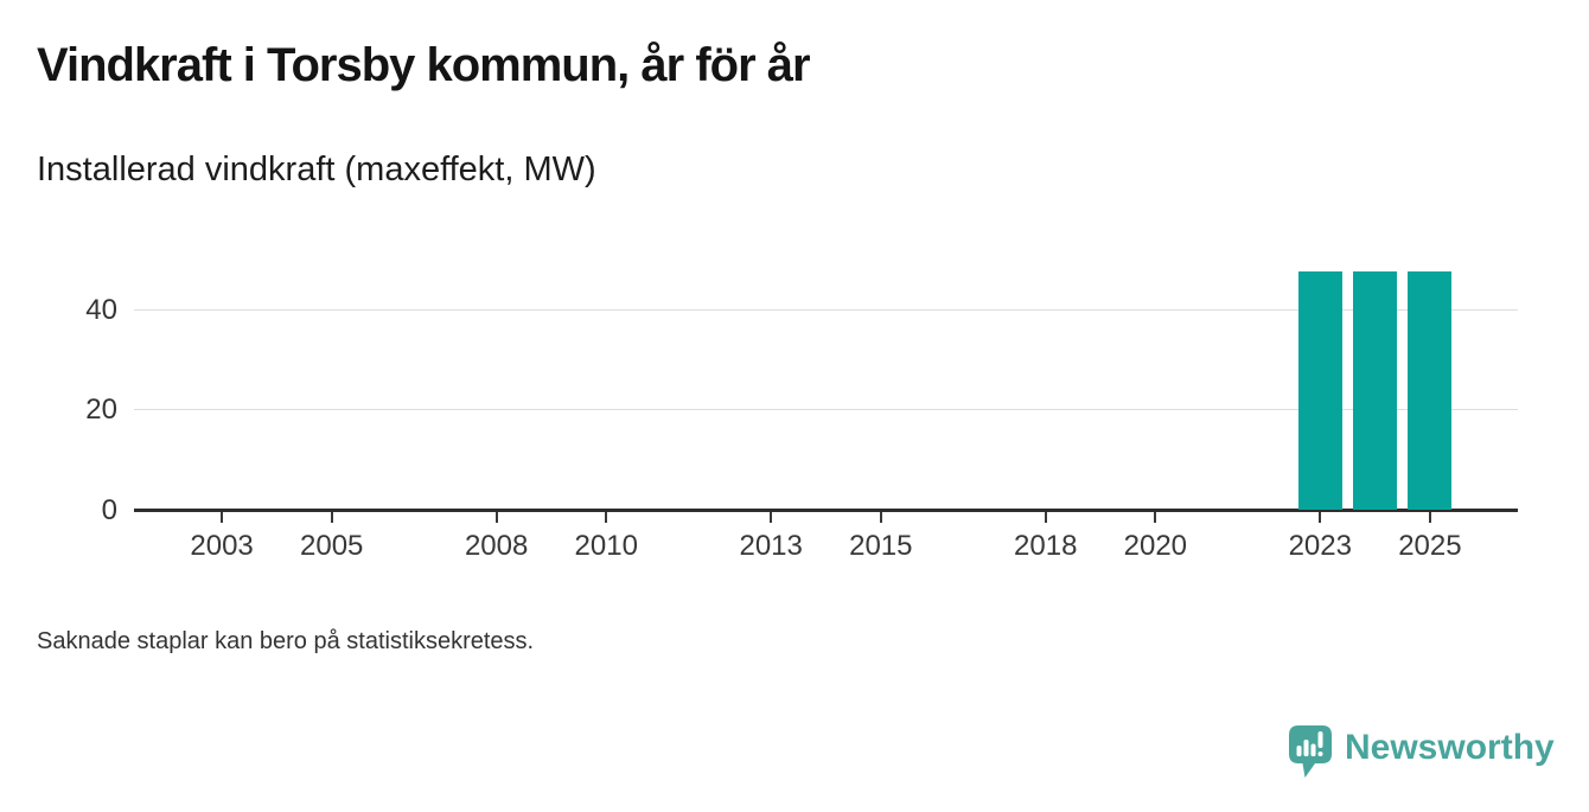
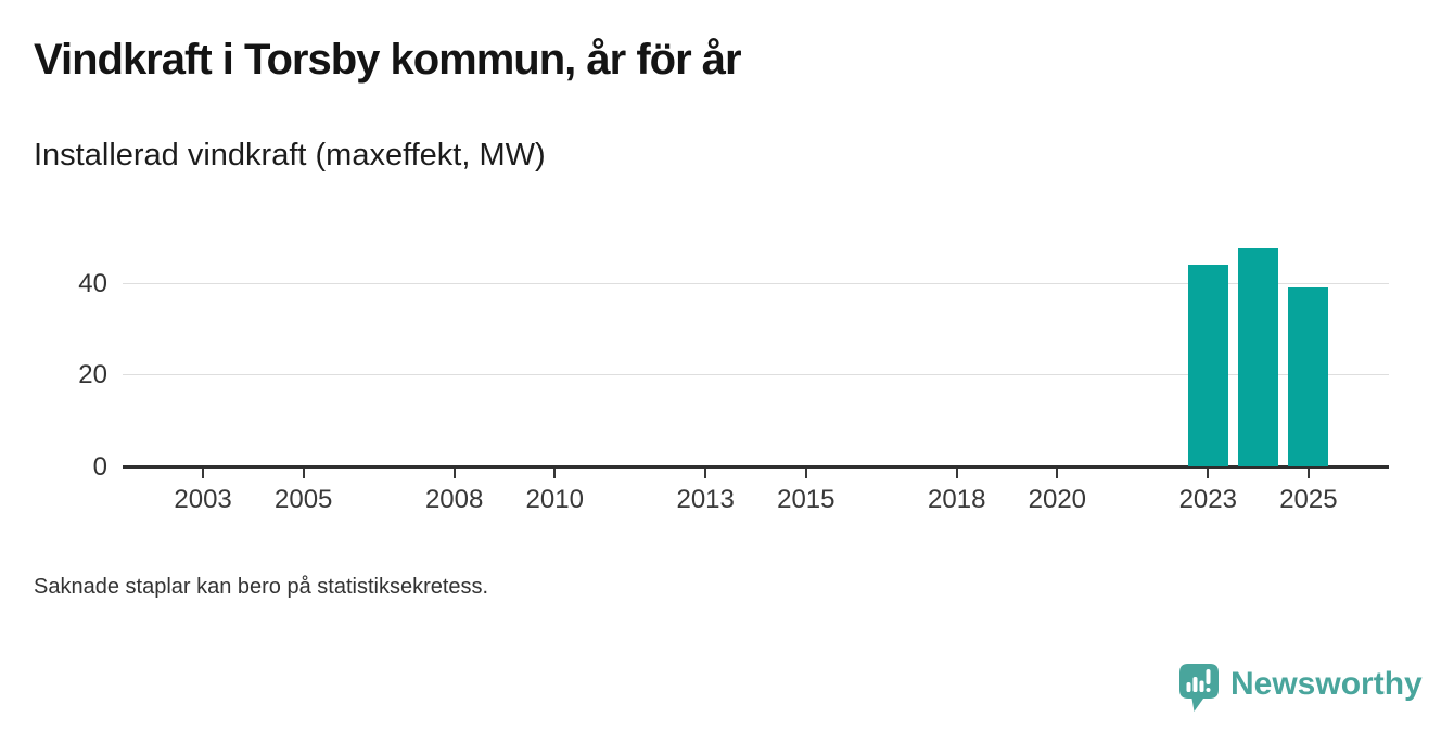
2023: 48 -> 44
2025: 48 -> 39
